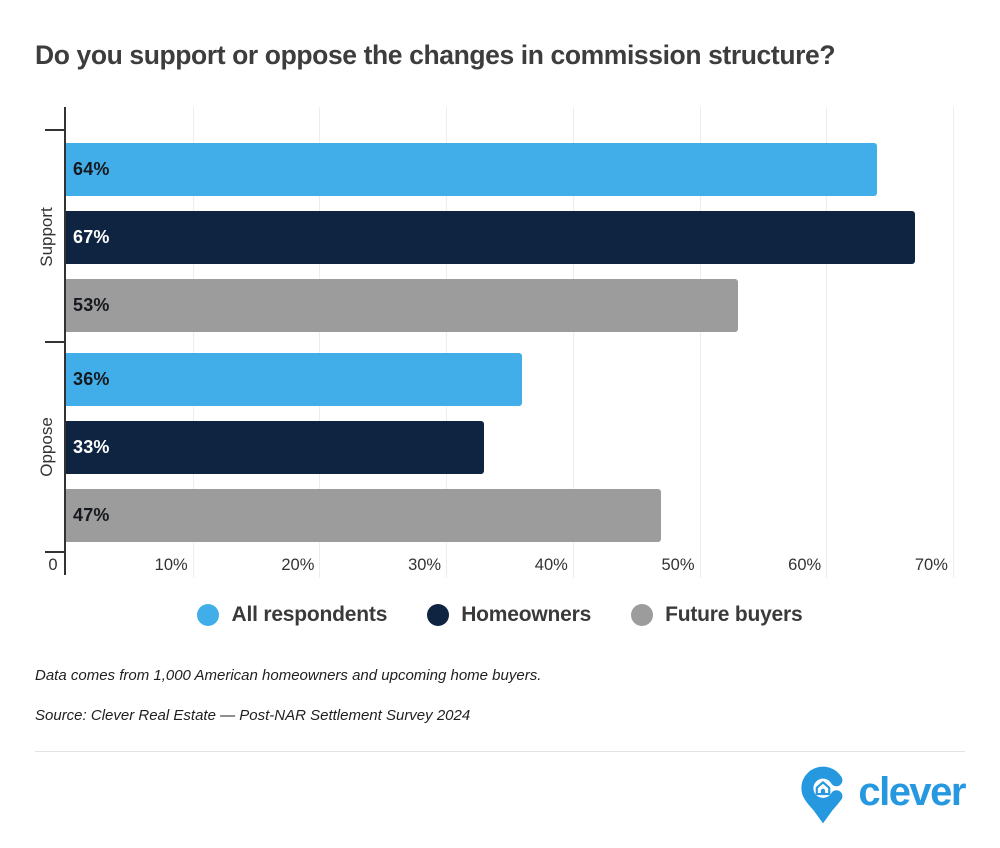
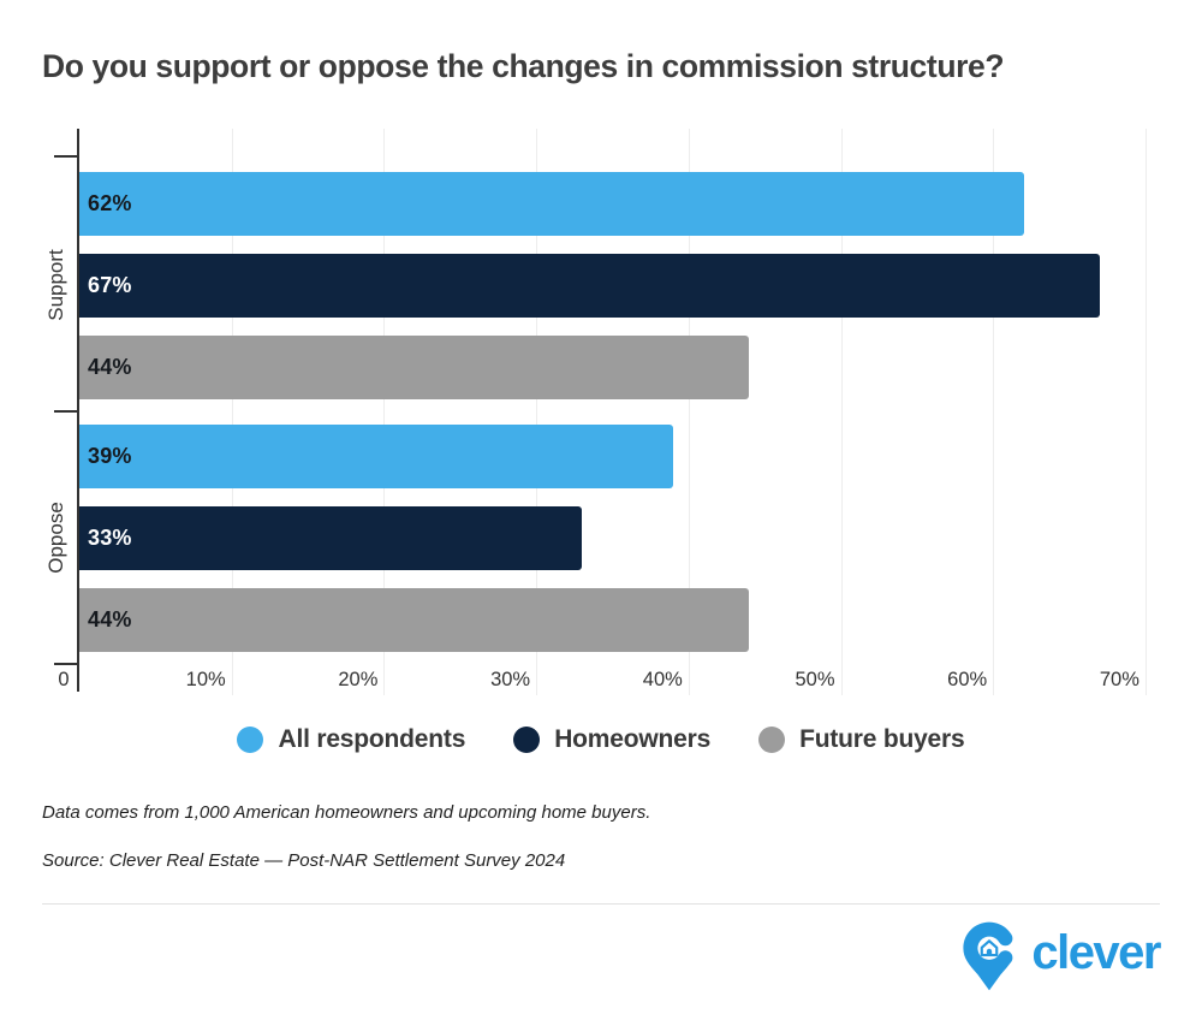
All respondents/Support: 64% -> 62%
Future buyers/Support: 53% -> 44%
All respondents/Oppose: 36% -> 39%
Future buyers/Oppose: 47% -> 44%
